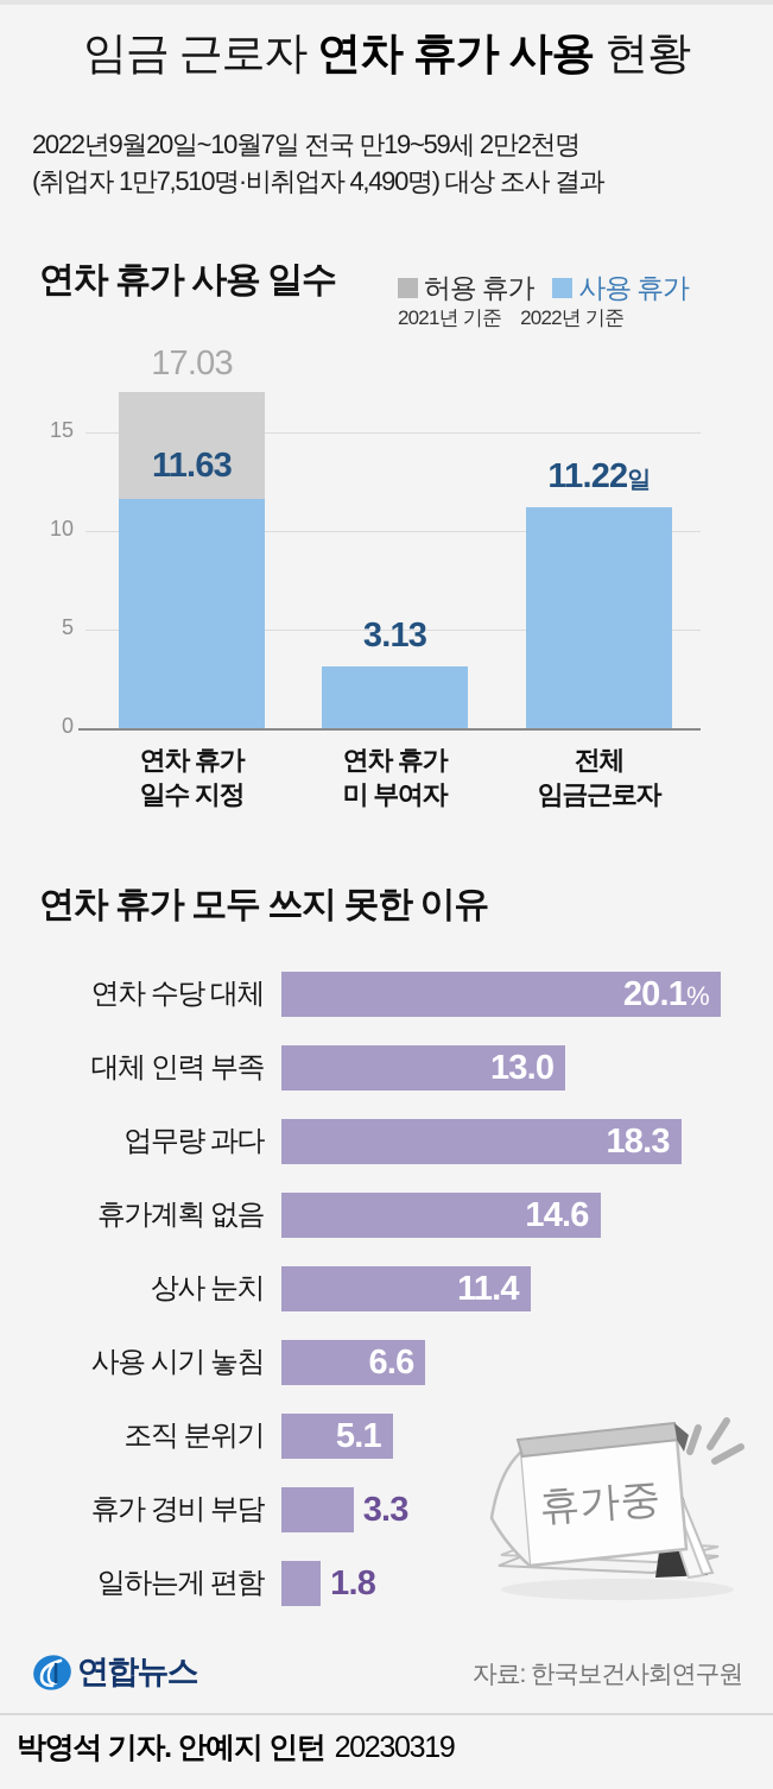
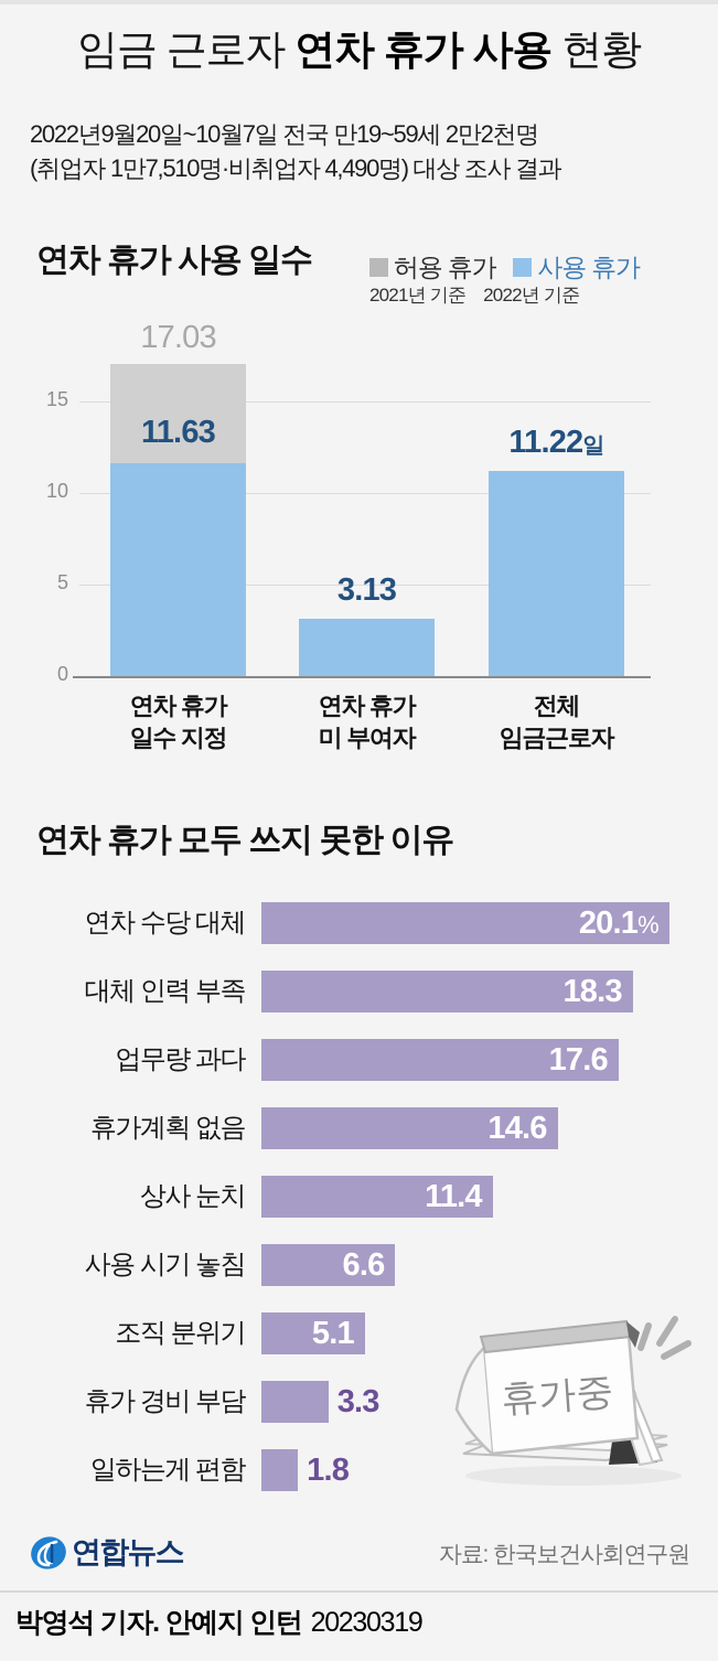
연차 휴가 모두 쓰지 못한 이유/대체 인력 부족: 13.0 -> 18.3
연차 휴가 모두 쓰지 못한 이유/업무량 과다: 18.3 -> 17.6
